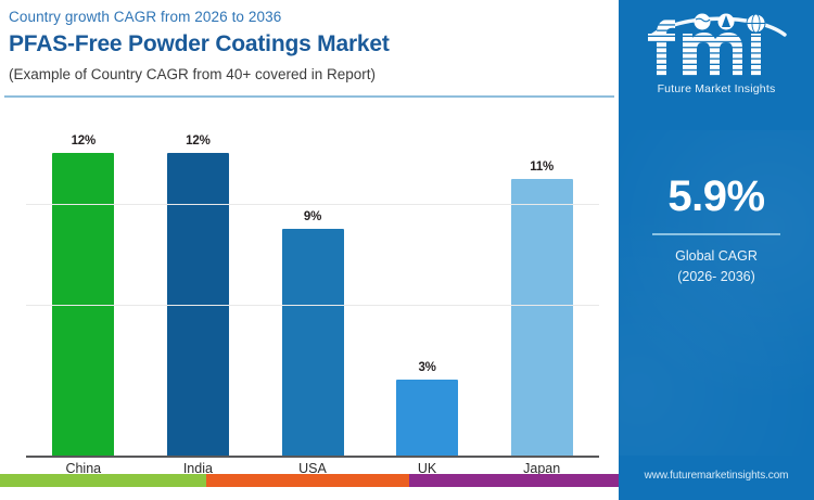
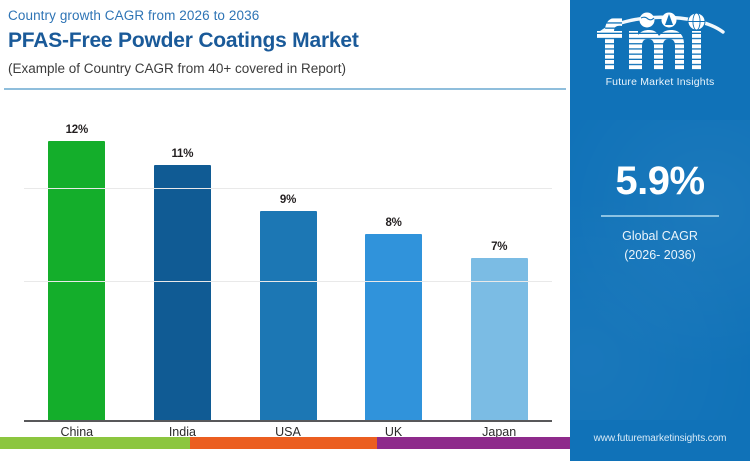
India: 12% -> 11%
UK: 3% -> 8%
Japan: 11% -> 7%
